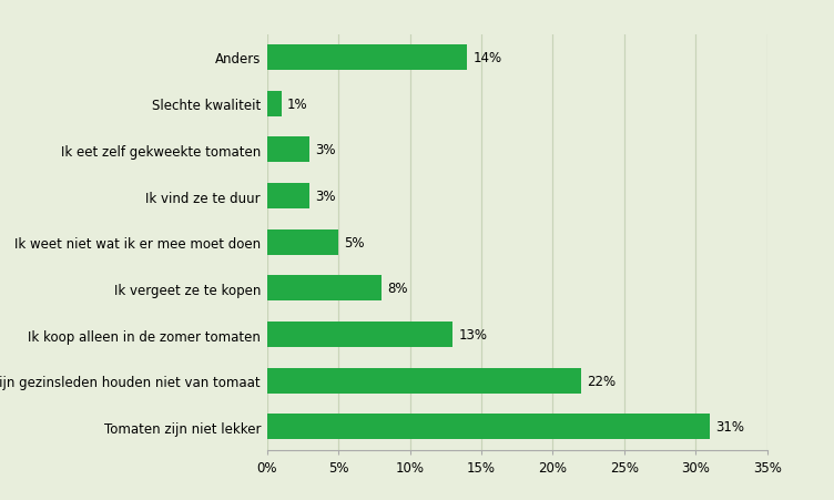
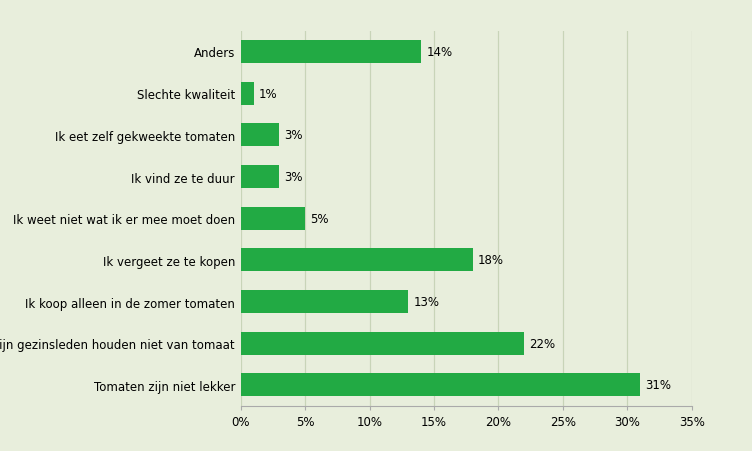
Ik vergeet ze te kopen: 8% -> 18%
